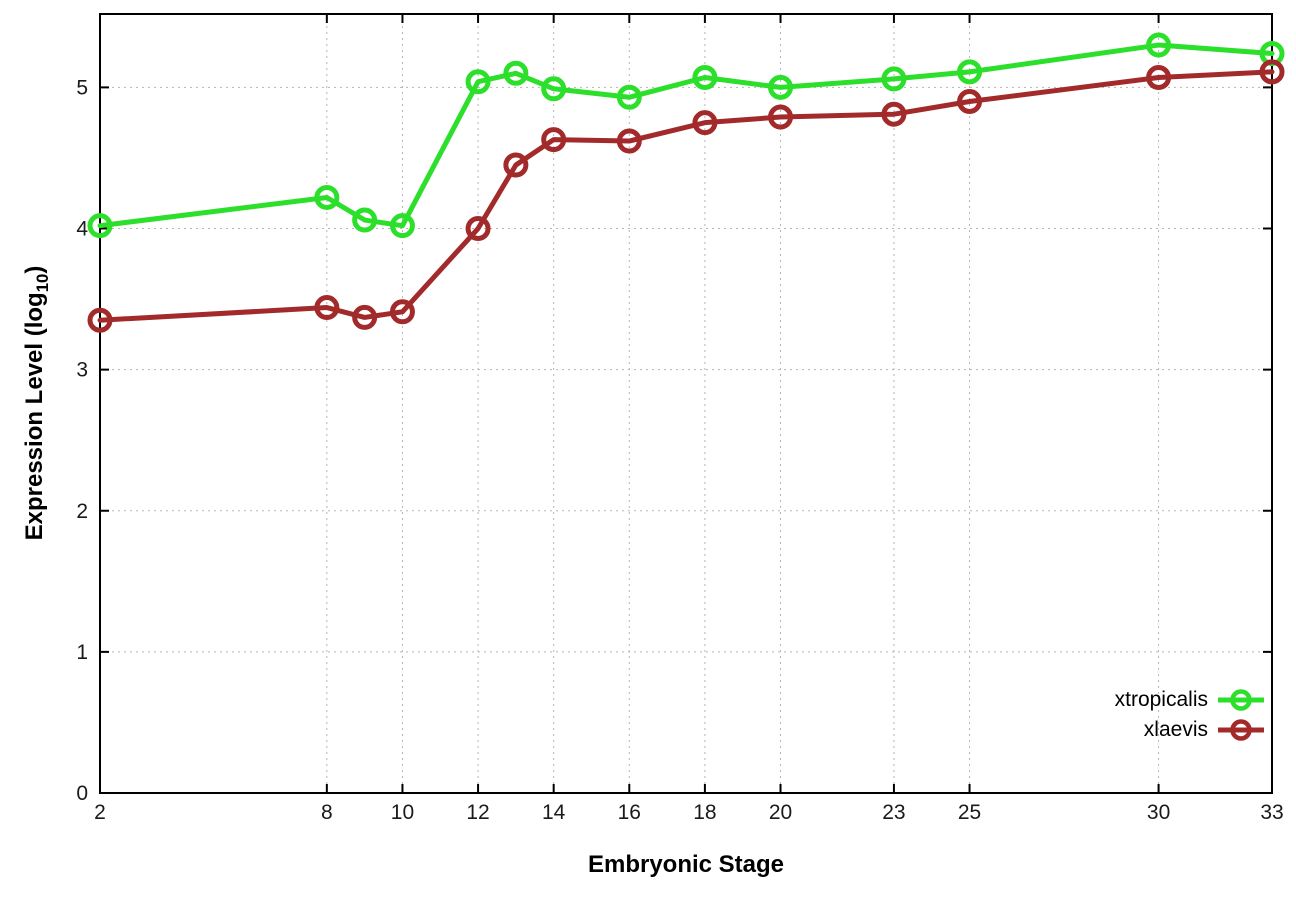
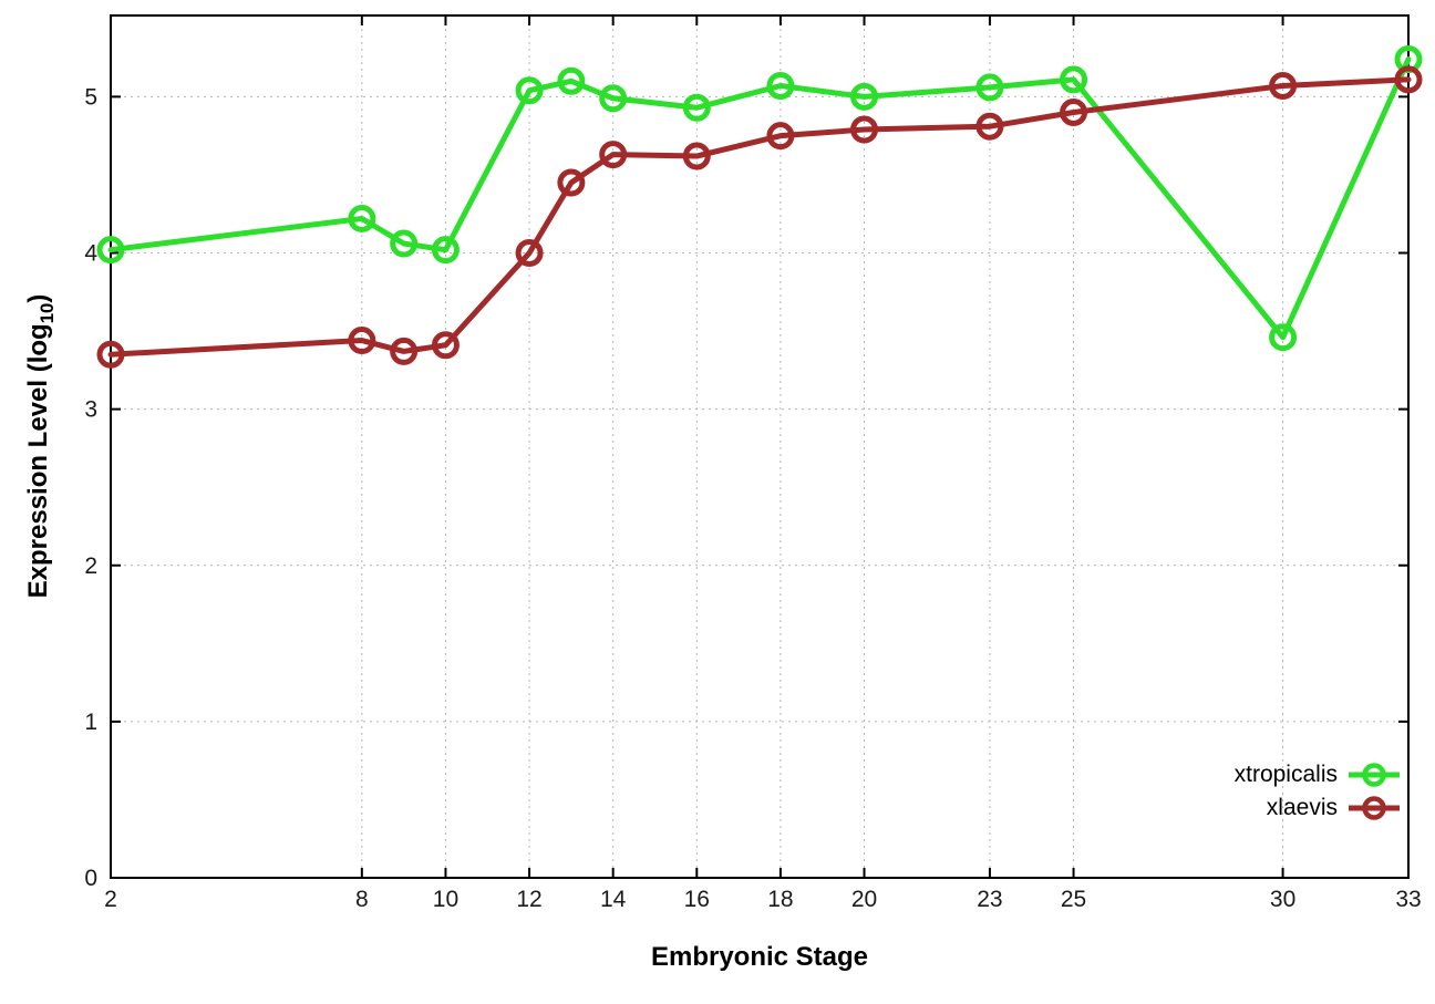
xtropicalis/30: 5.30 -> 3.46
